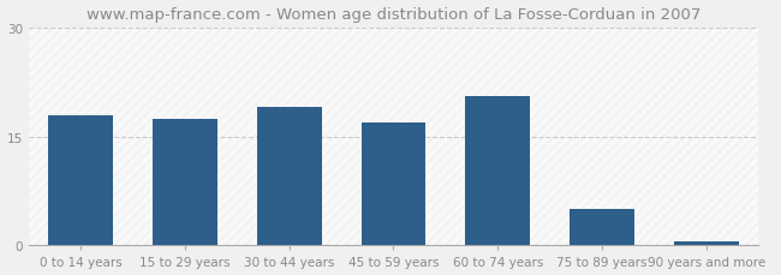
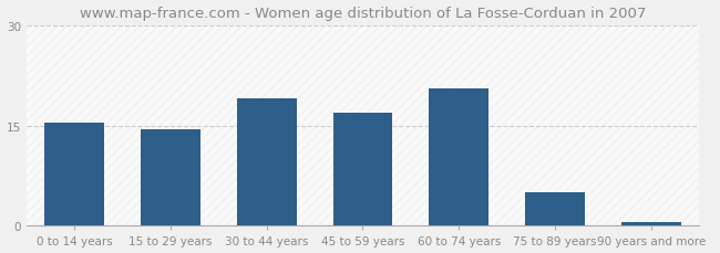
0 to 14 years: 18.0 -> 15.5
15 to 29 years: 17.4 -> 14.5
